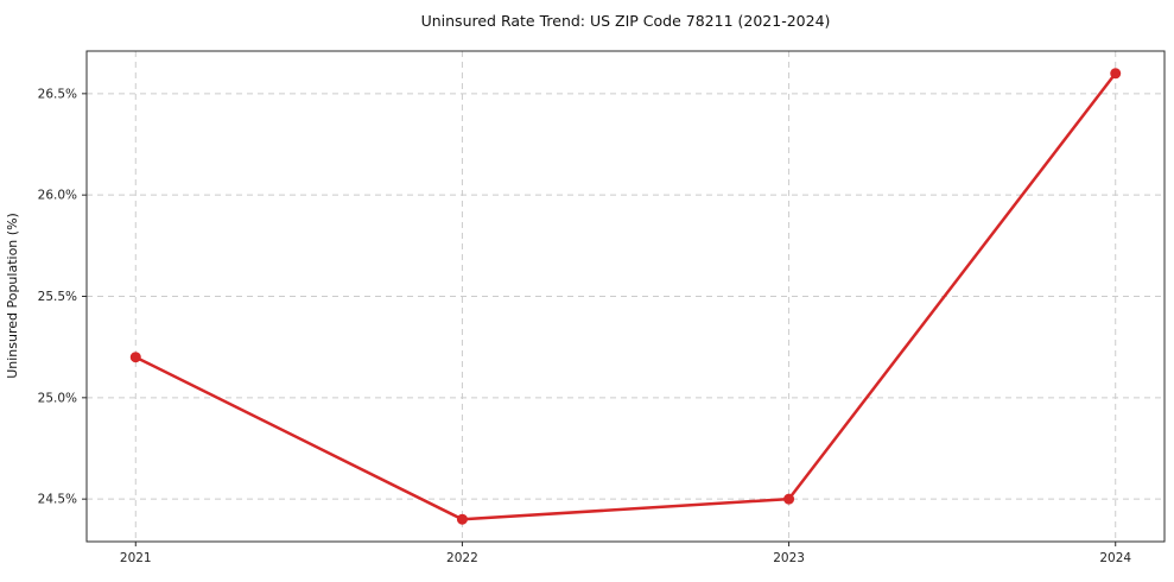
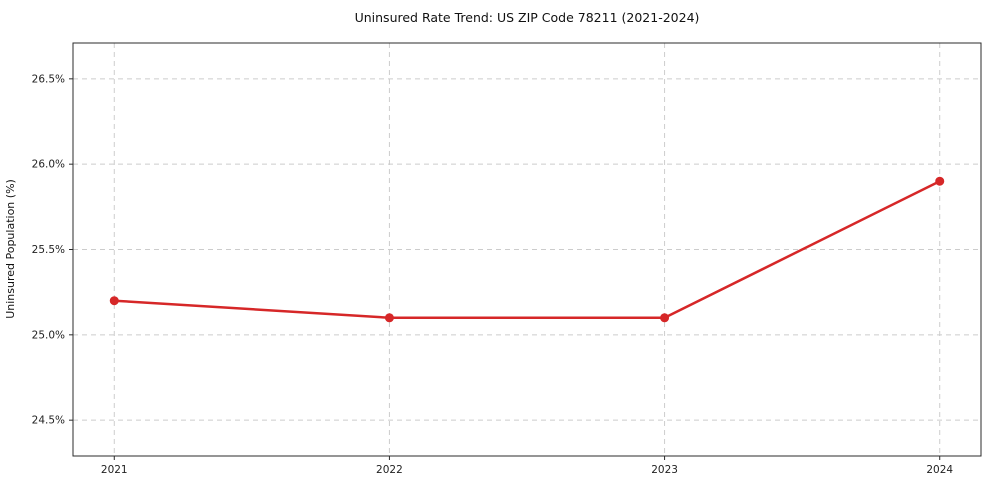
2022: 24.4% -> 25.1%
2023: 24.5% -> 25.1%
2024: 26.6% -> 25.9%
